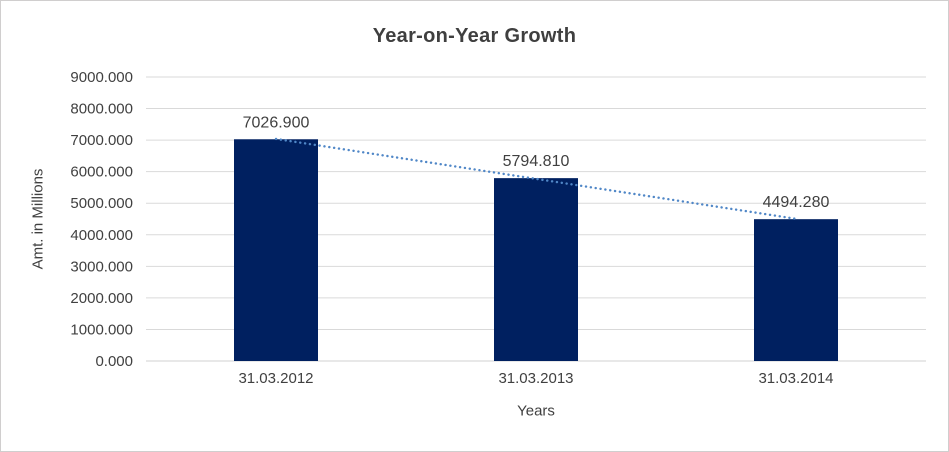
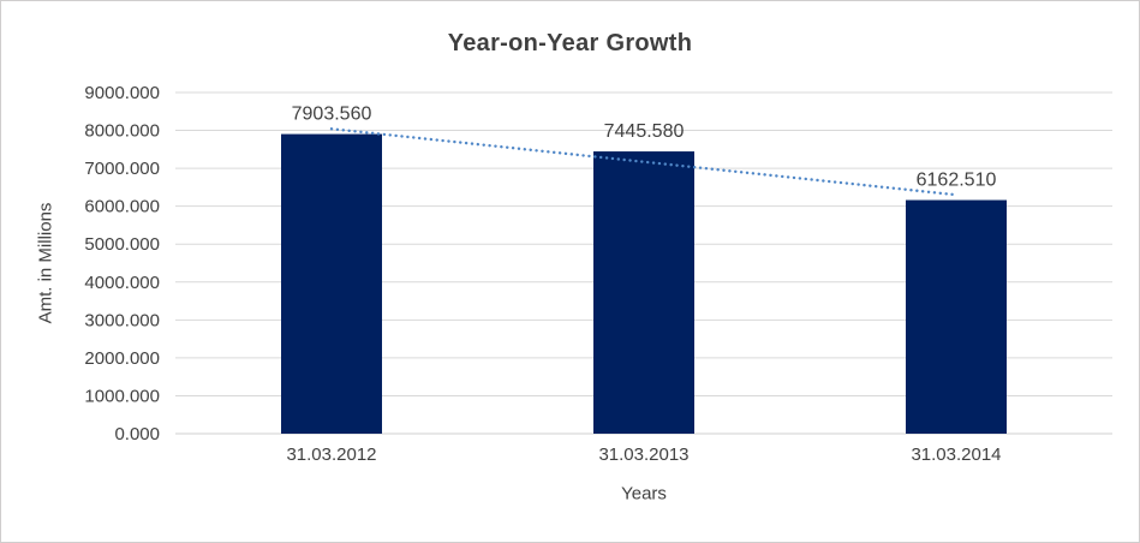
31.03.2012: 7026.900 -> 7903.560
31.03.2013: 5794.810 -> 7445.580
31.03.2014: 4494.280 -> 6162.510
